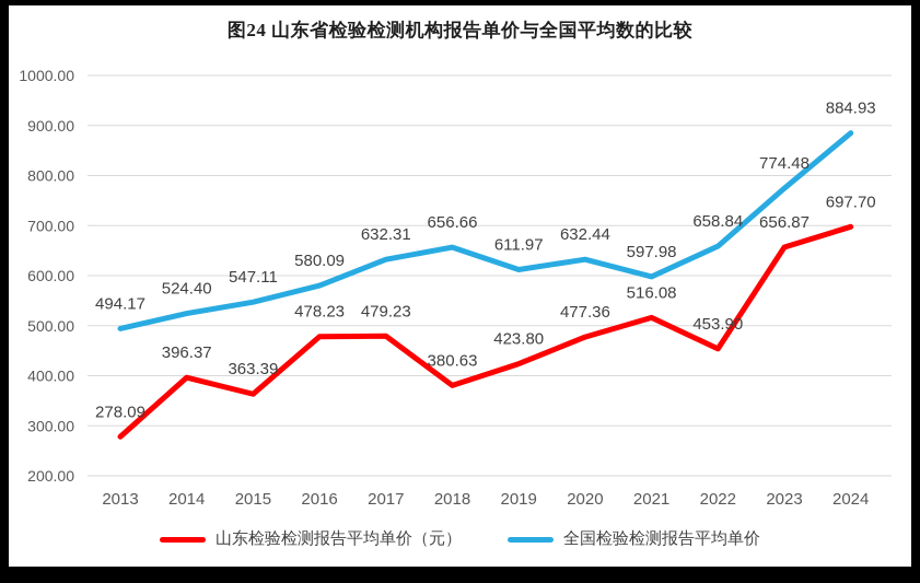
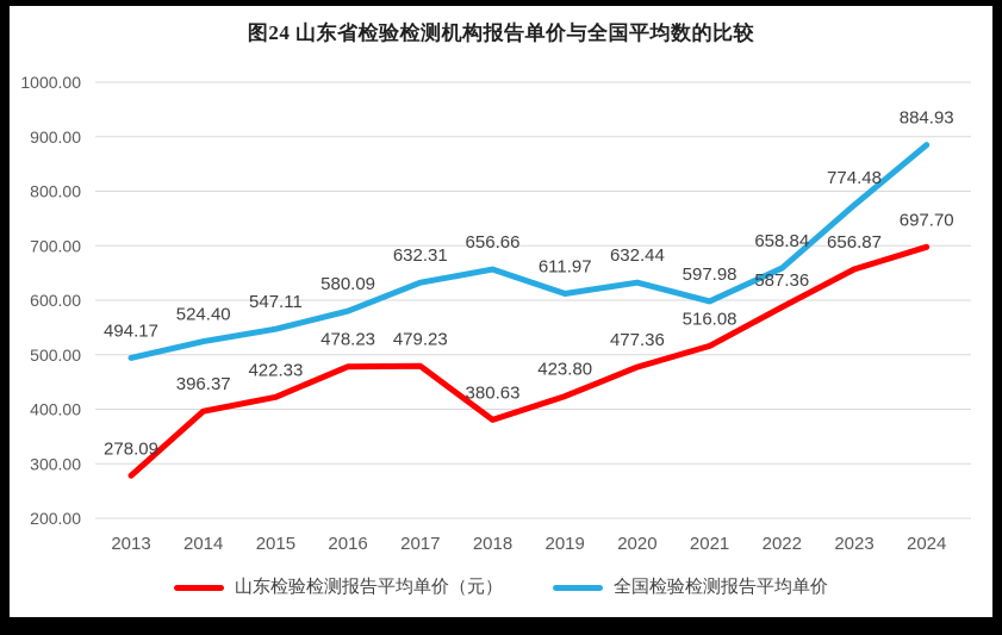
山东检验检测报告平均单价（元）/2015: 363.39 -> 422.33
山东检验检测报告平均单价（元）/2022: 453.90 -> 587.36
